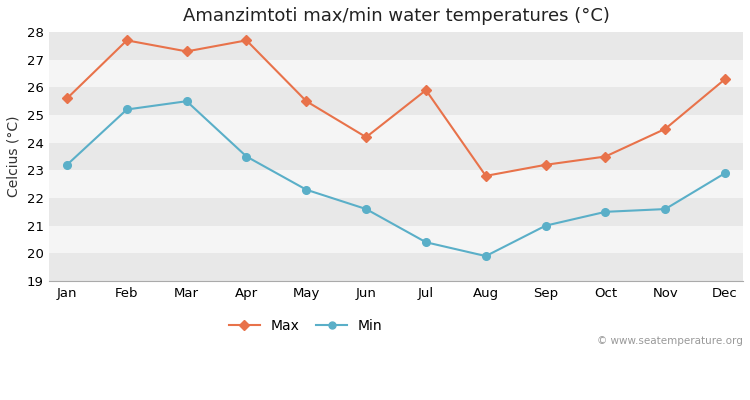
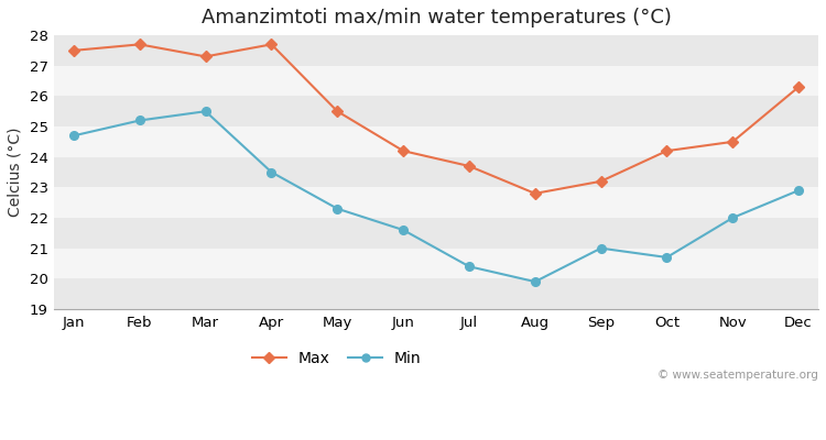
Max/Jan: 25.6 -> 27.5
Min/Jan: 23.2 -> 24.7
Max/Jul: 25.9 -> 23.7
Max/Oct: 23.5 -> 24.2
Min/Oct: 21.5 -> 20.7
Min/Nov: 21.6 -> 22.0
